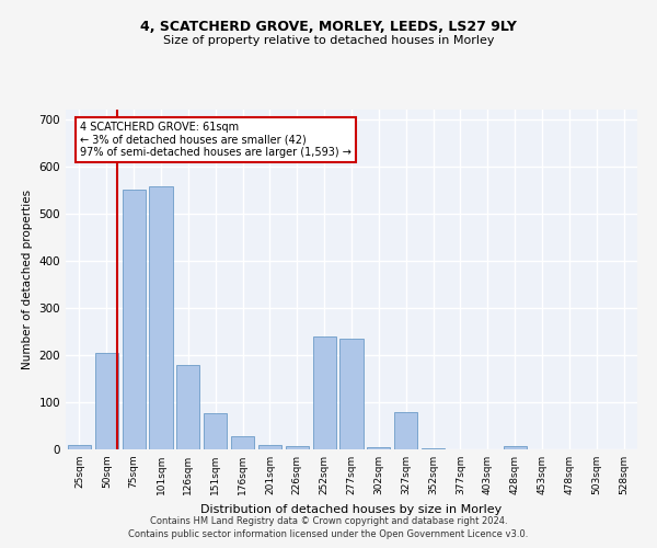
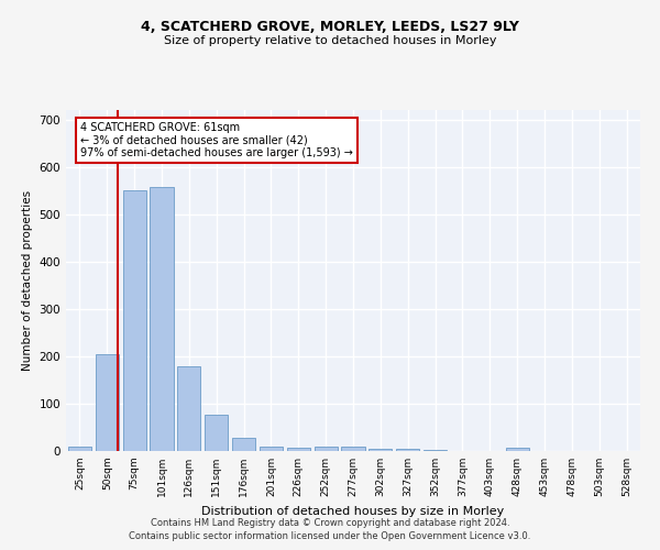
252sqm: 240 -> 10
277sqm: 235 -> 10
327sqm: 80 -> 5
